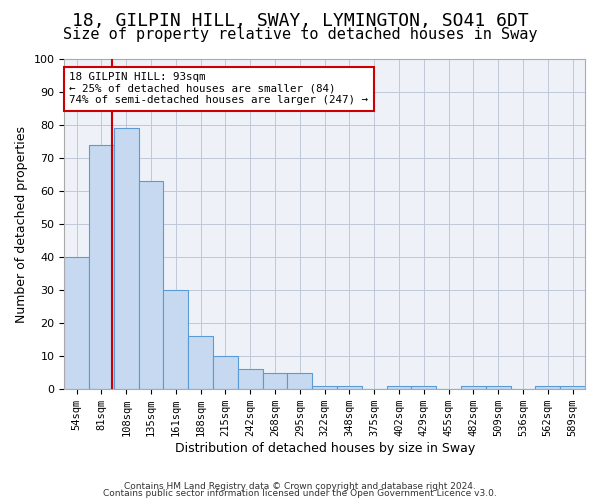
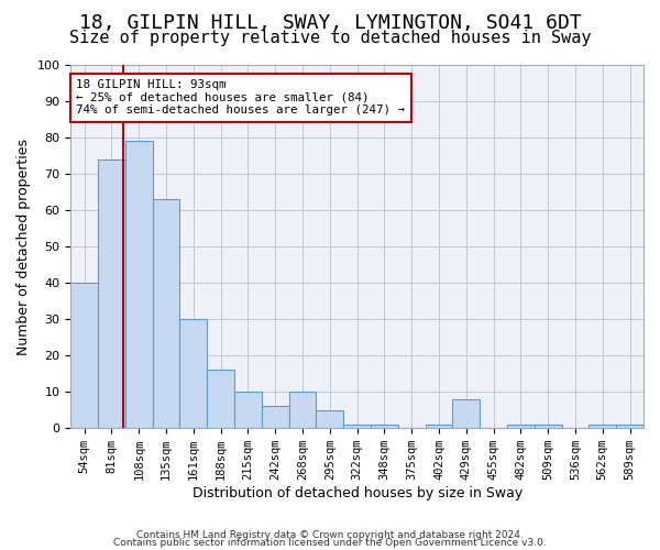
268sqm: 5 -> 10
429sqm: 1 -> 8
